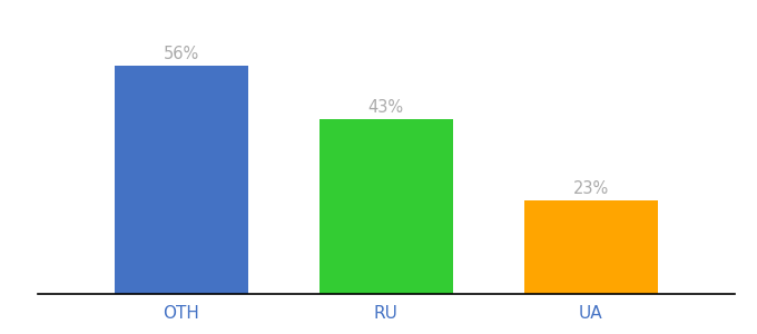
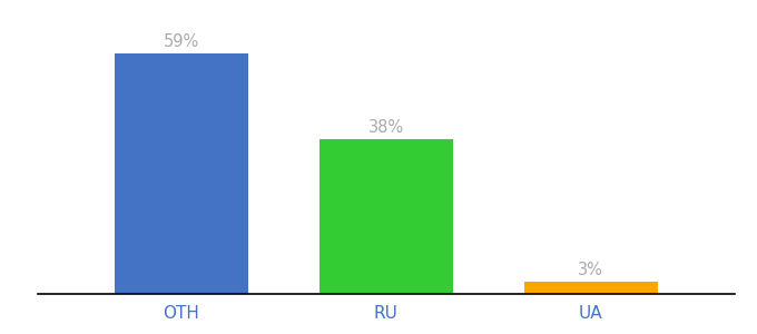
OTH: 56% -> 59%
RU: 43% -> 38%
UA: 23% -> 3%
